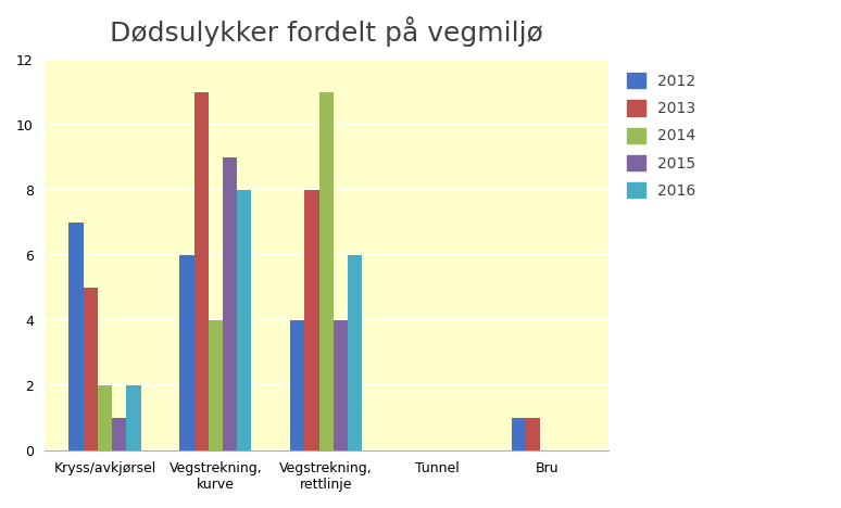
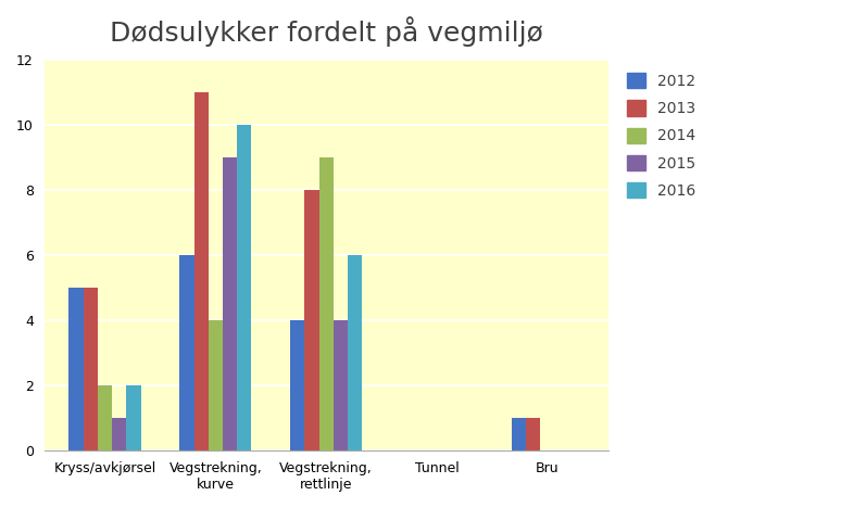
2012/Kryss/avkjørsel: 7 -> 5
2016/Vegstrekning, kurve: 8 -> 10
2014/Vegstrekning, rettlinje: 11 -> 9
